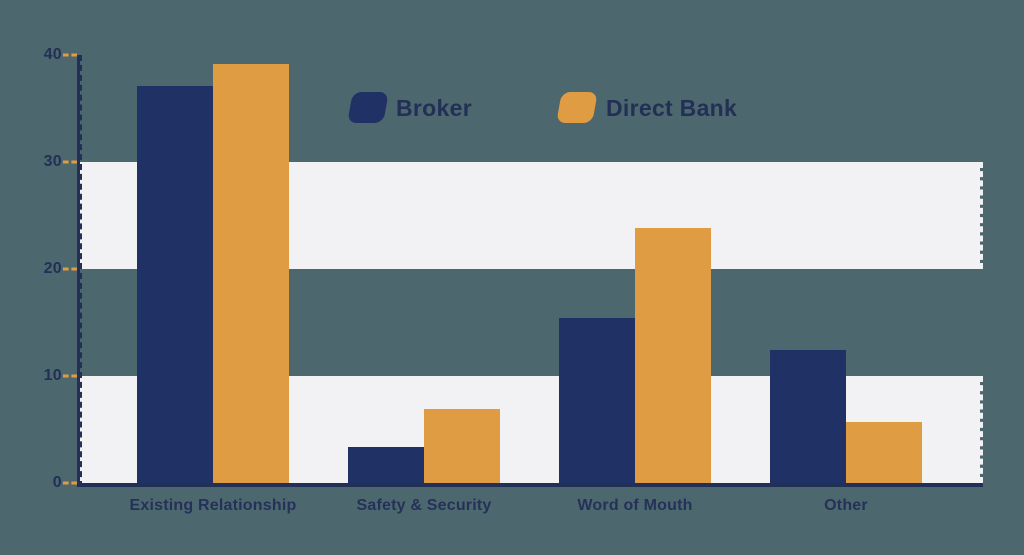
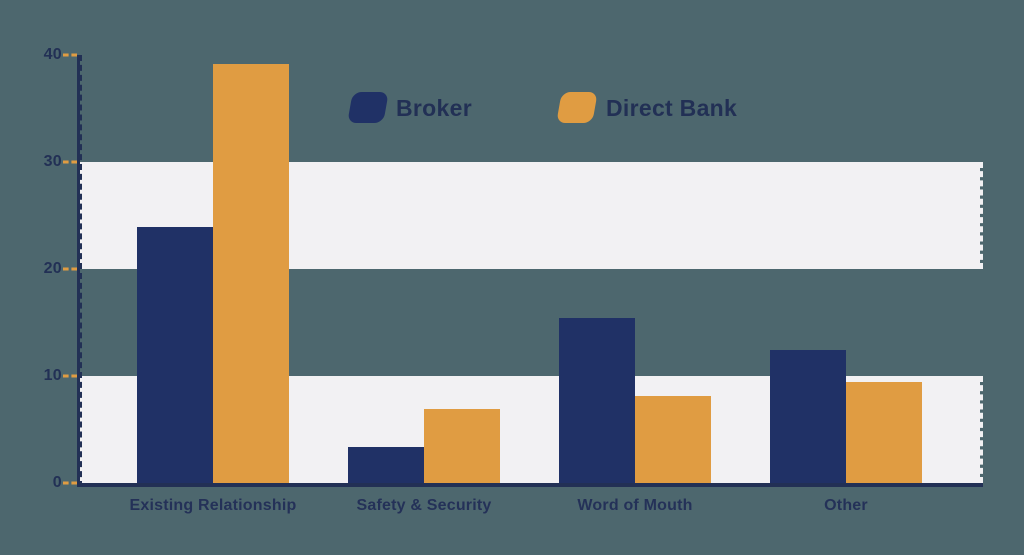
Broker/Existing Relationship: 37.1 -> 23.9
Direct Bank/Word of Mouth: 23.8 -> 8.1
Direct Bank/Other: 5.7 -> 9.4
